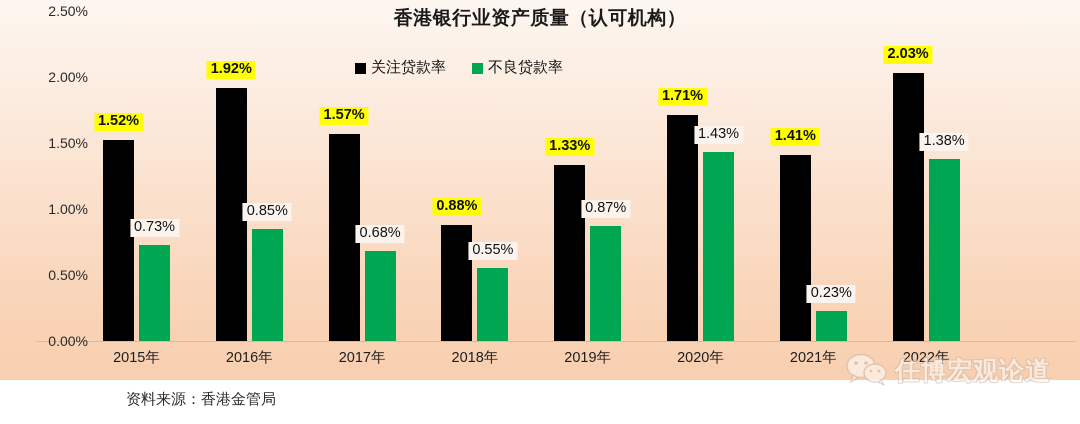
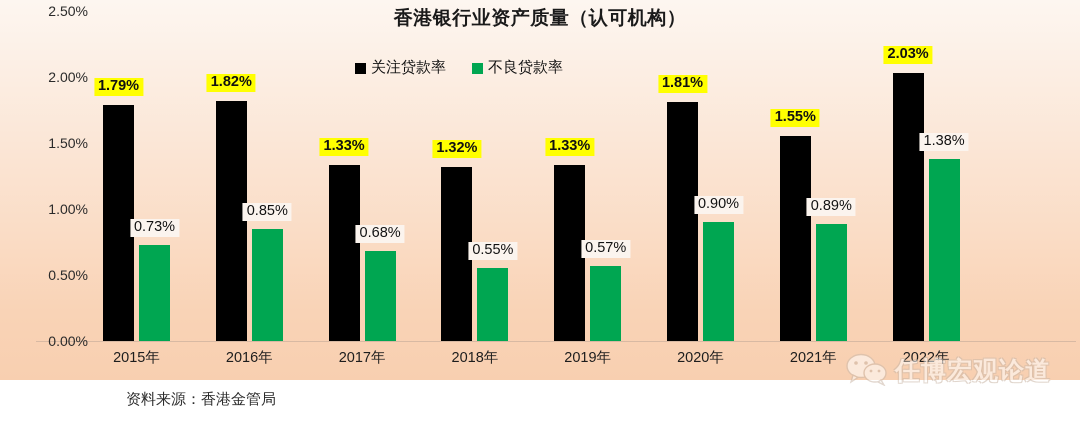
关注贷款率/2015年: 1.52% -> 1.79%
关注贷款率/2016年: 1.92% -> 1.82%
关注贷款率/2017年: 1.57% -> 1.33%
关注贷款率/2018年: 0.88% -> 1.32%
不良贷款率/2019年: 0.87% -> 0.57%
关注贷款率/2020年: 1.71% -> 1.81%
不良贷款率/2020年: 1.43% -> 0.90%
关注贷款率/2021年: 1.41% -> 1.55%
不良贷款率/2021年: 0.23% -> 0.89%
